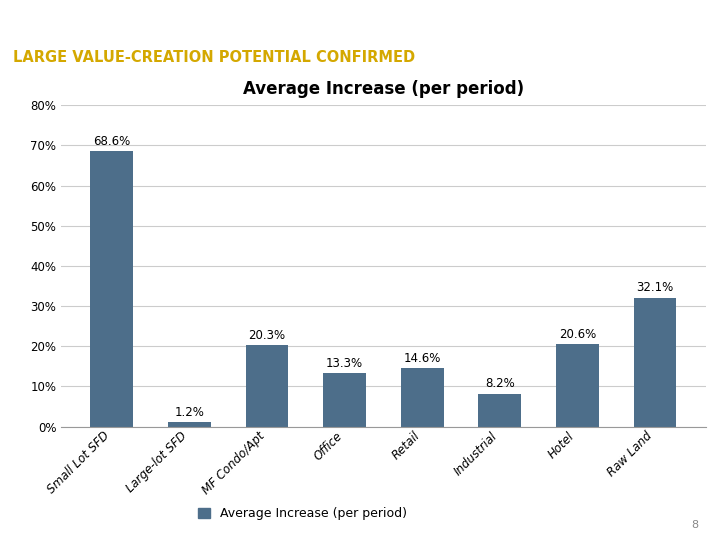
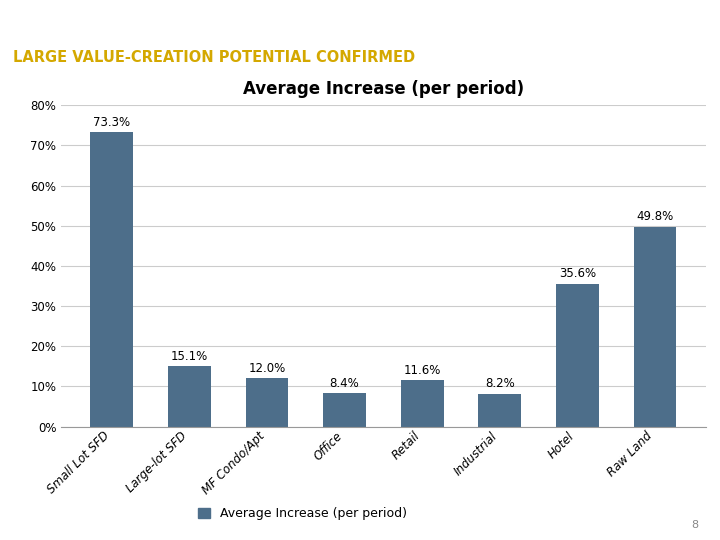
Small Lot SFD: 68.6% -> 73.3%
Large-lot SFD: 1.2% -> 15.1%
MF Condo/Apt: 20.3% -> 12.0%
Office: 13.3% -> 8.4%
Retail: 14.6% -> 11.6%
Hotel: 20.6% -> 35.6%
Raw Land: 32.1% -> 49.8%
